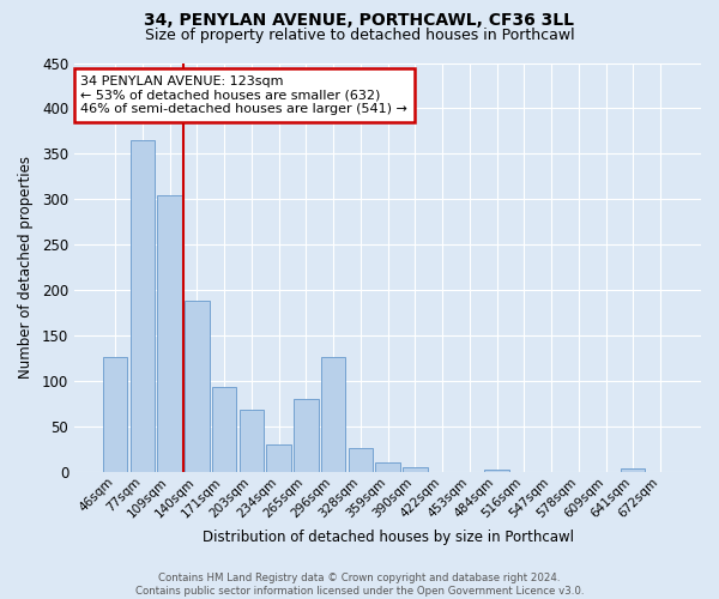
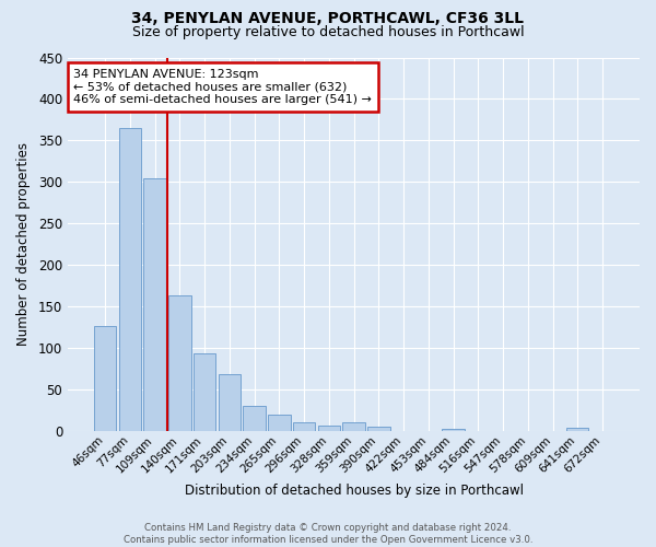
140sqm: 188 -> 163
265sqm: 80 -> 20
296sqm: 126 -> 10
328sqm: 26 -> 7
